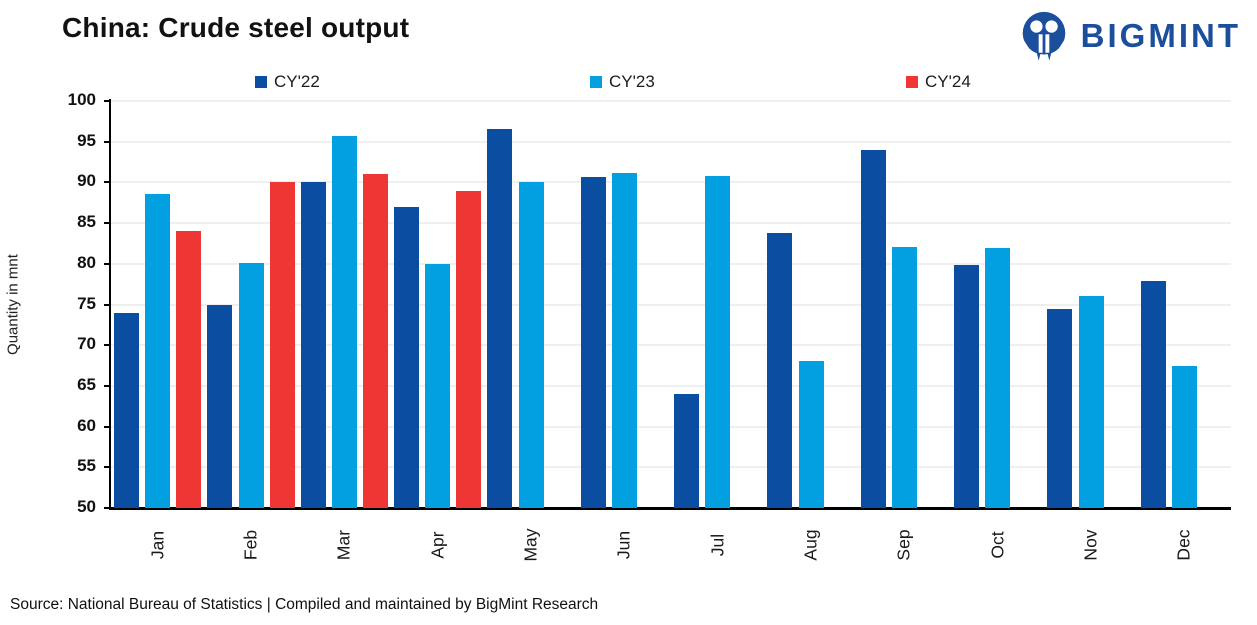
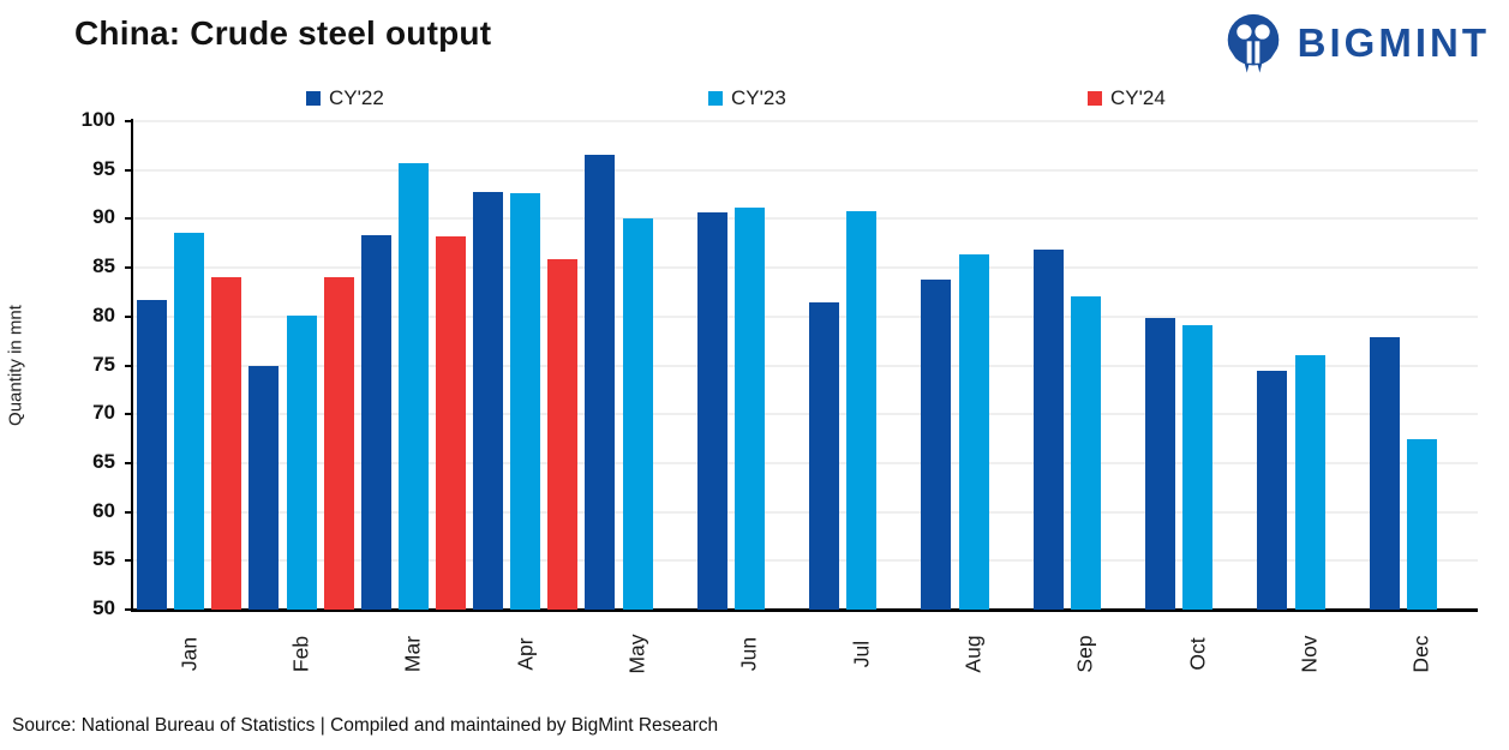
CY'22/Jan: 74 -> 82
CY'24/Feb: 90 -> 84
CY'22/Mar: 90 -> 88
CY'24/Mar: 91 -> 88
CY'22/Apr: 87 -> 93
CY'23/Apr: 80 -> 93
CY'24/Apr: 89 -> 86
CY'22/Jul: 64 -> 81
CY'23/Aug: 68 -> 86
CY'22/Sep: 94 -> 87
CY'23/Oct: 82 -> 79
